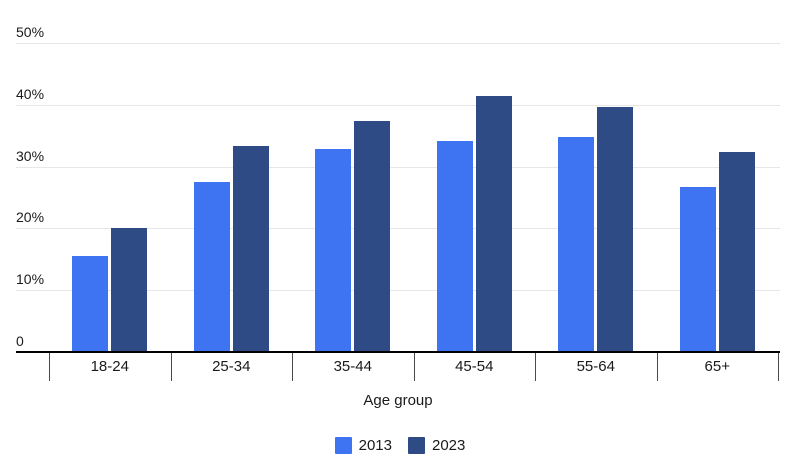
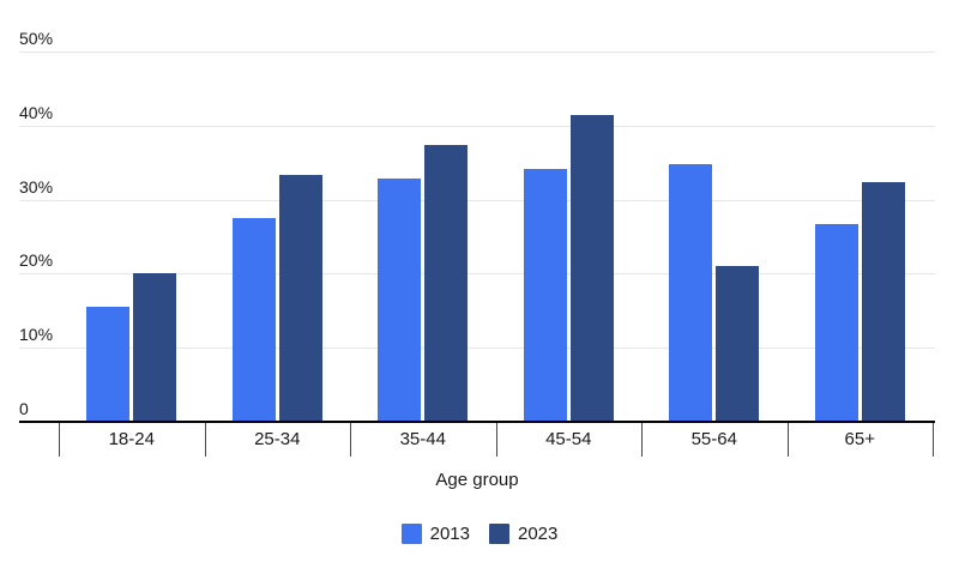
2023/55-64: 40% -> 21%
